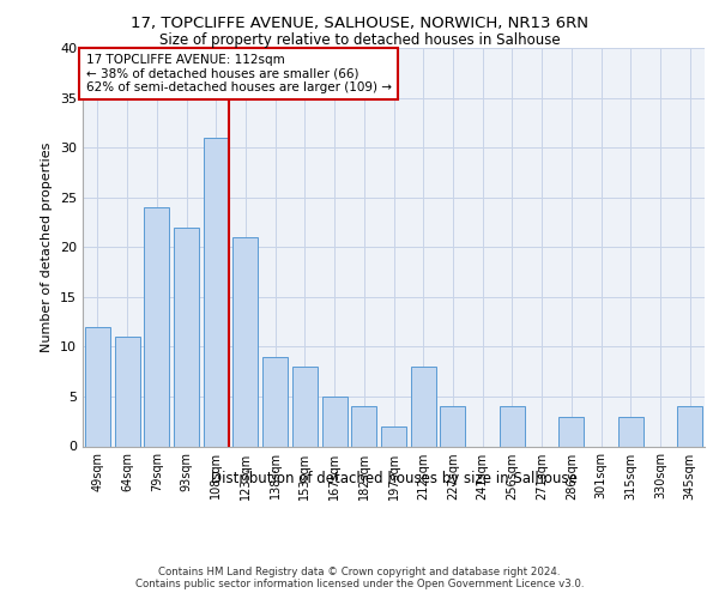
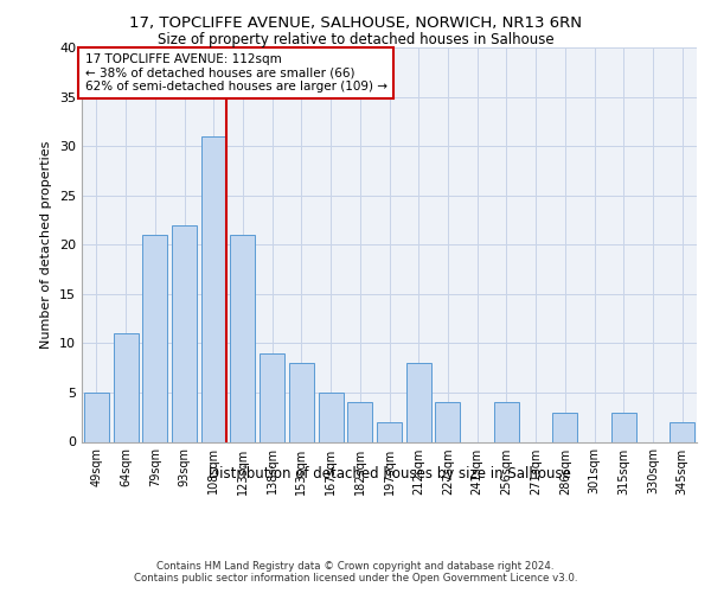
49sqm: 12 -> 5
79sqm: 24 -> 21
345sqm: 4 -> 2
